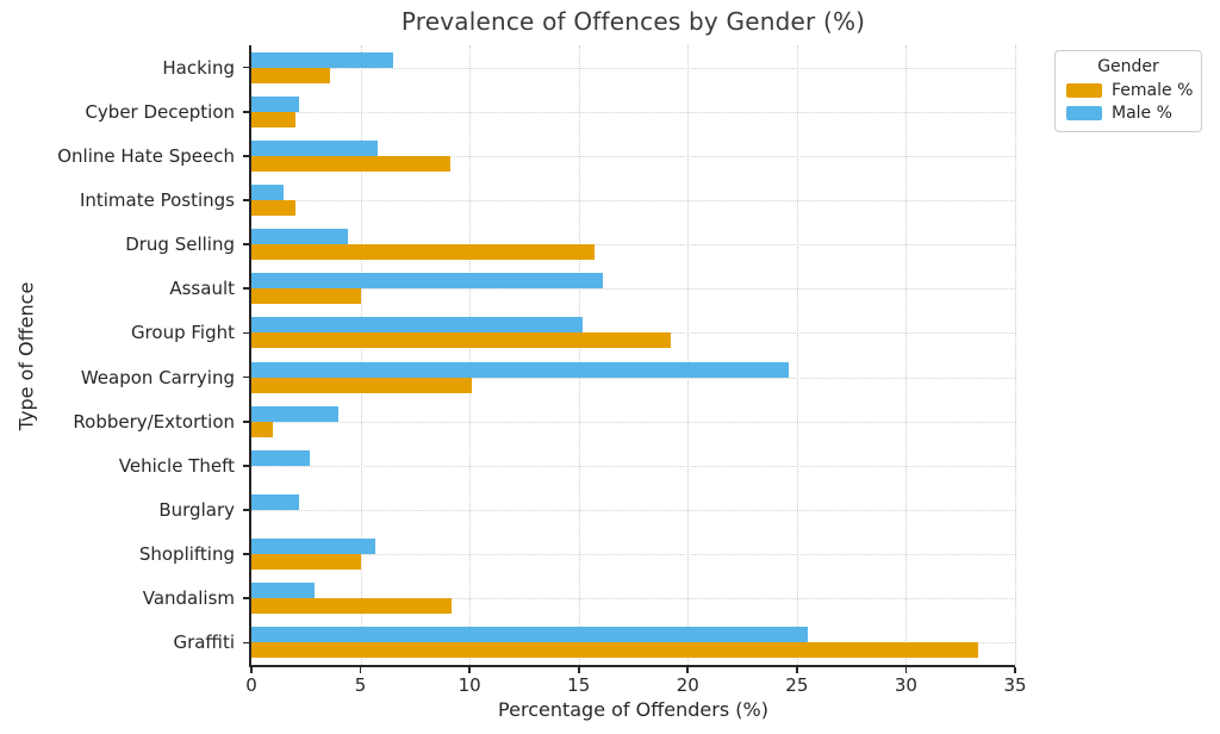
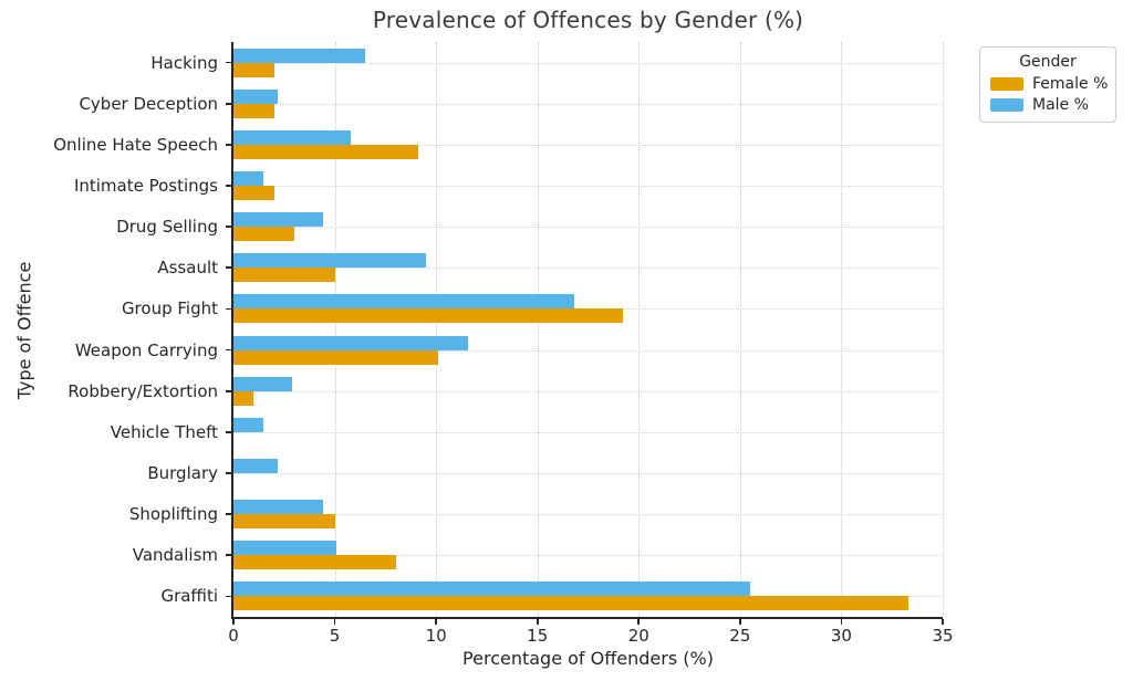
Female %/Hacking: 3.6 -> 2.0
Female %/Drug Selling: 15.7 -> 3.0
Male %/Assault: 16.1 -> 9.5
Male %/Group Fight: 15.2 -> 16.8
Male %/Weapon Carrying: 24.6 -> 11.6
Male %/Robbery/Extortion: 4.0 -> 2.9
Male %/Vehicle Theft: 2.7 -> 1.5
Male %/Shoplifting: 5.7 -> 4.4
Female %/Vandalism: 9.2 -> 8.0
Male %/Vandalism: 2.9 -> 5.1
